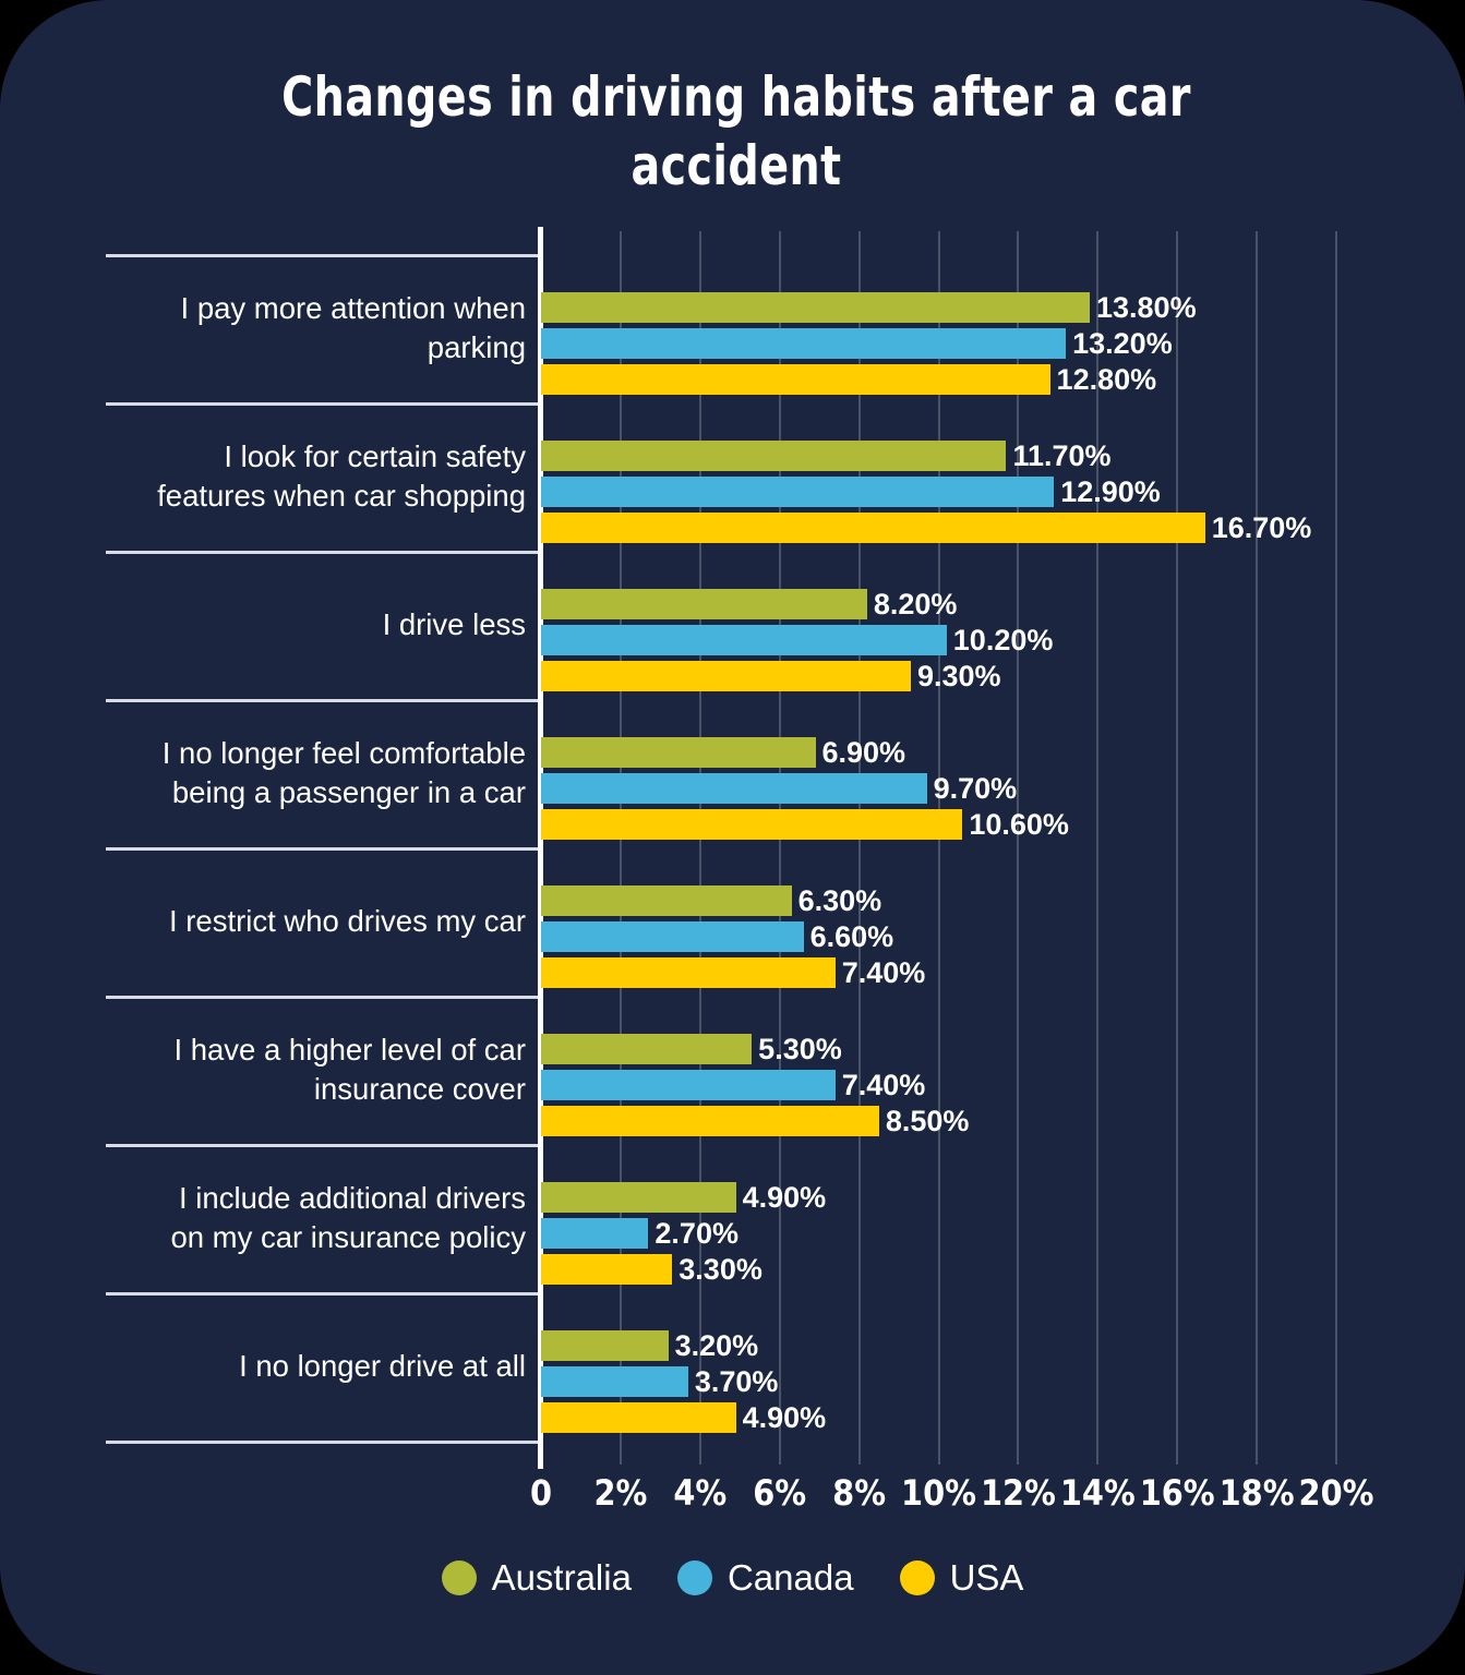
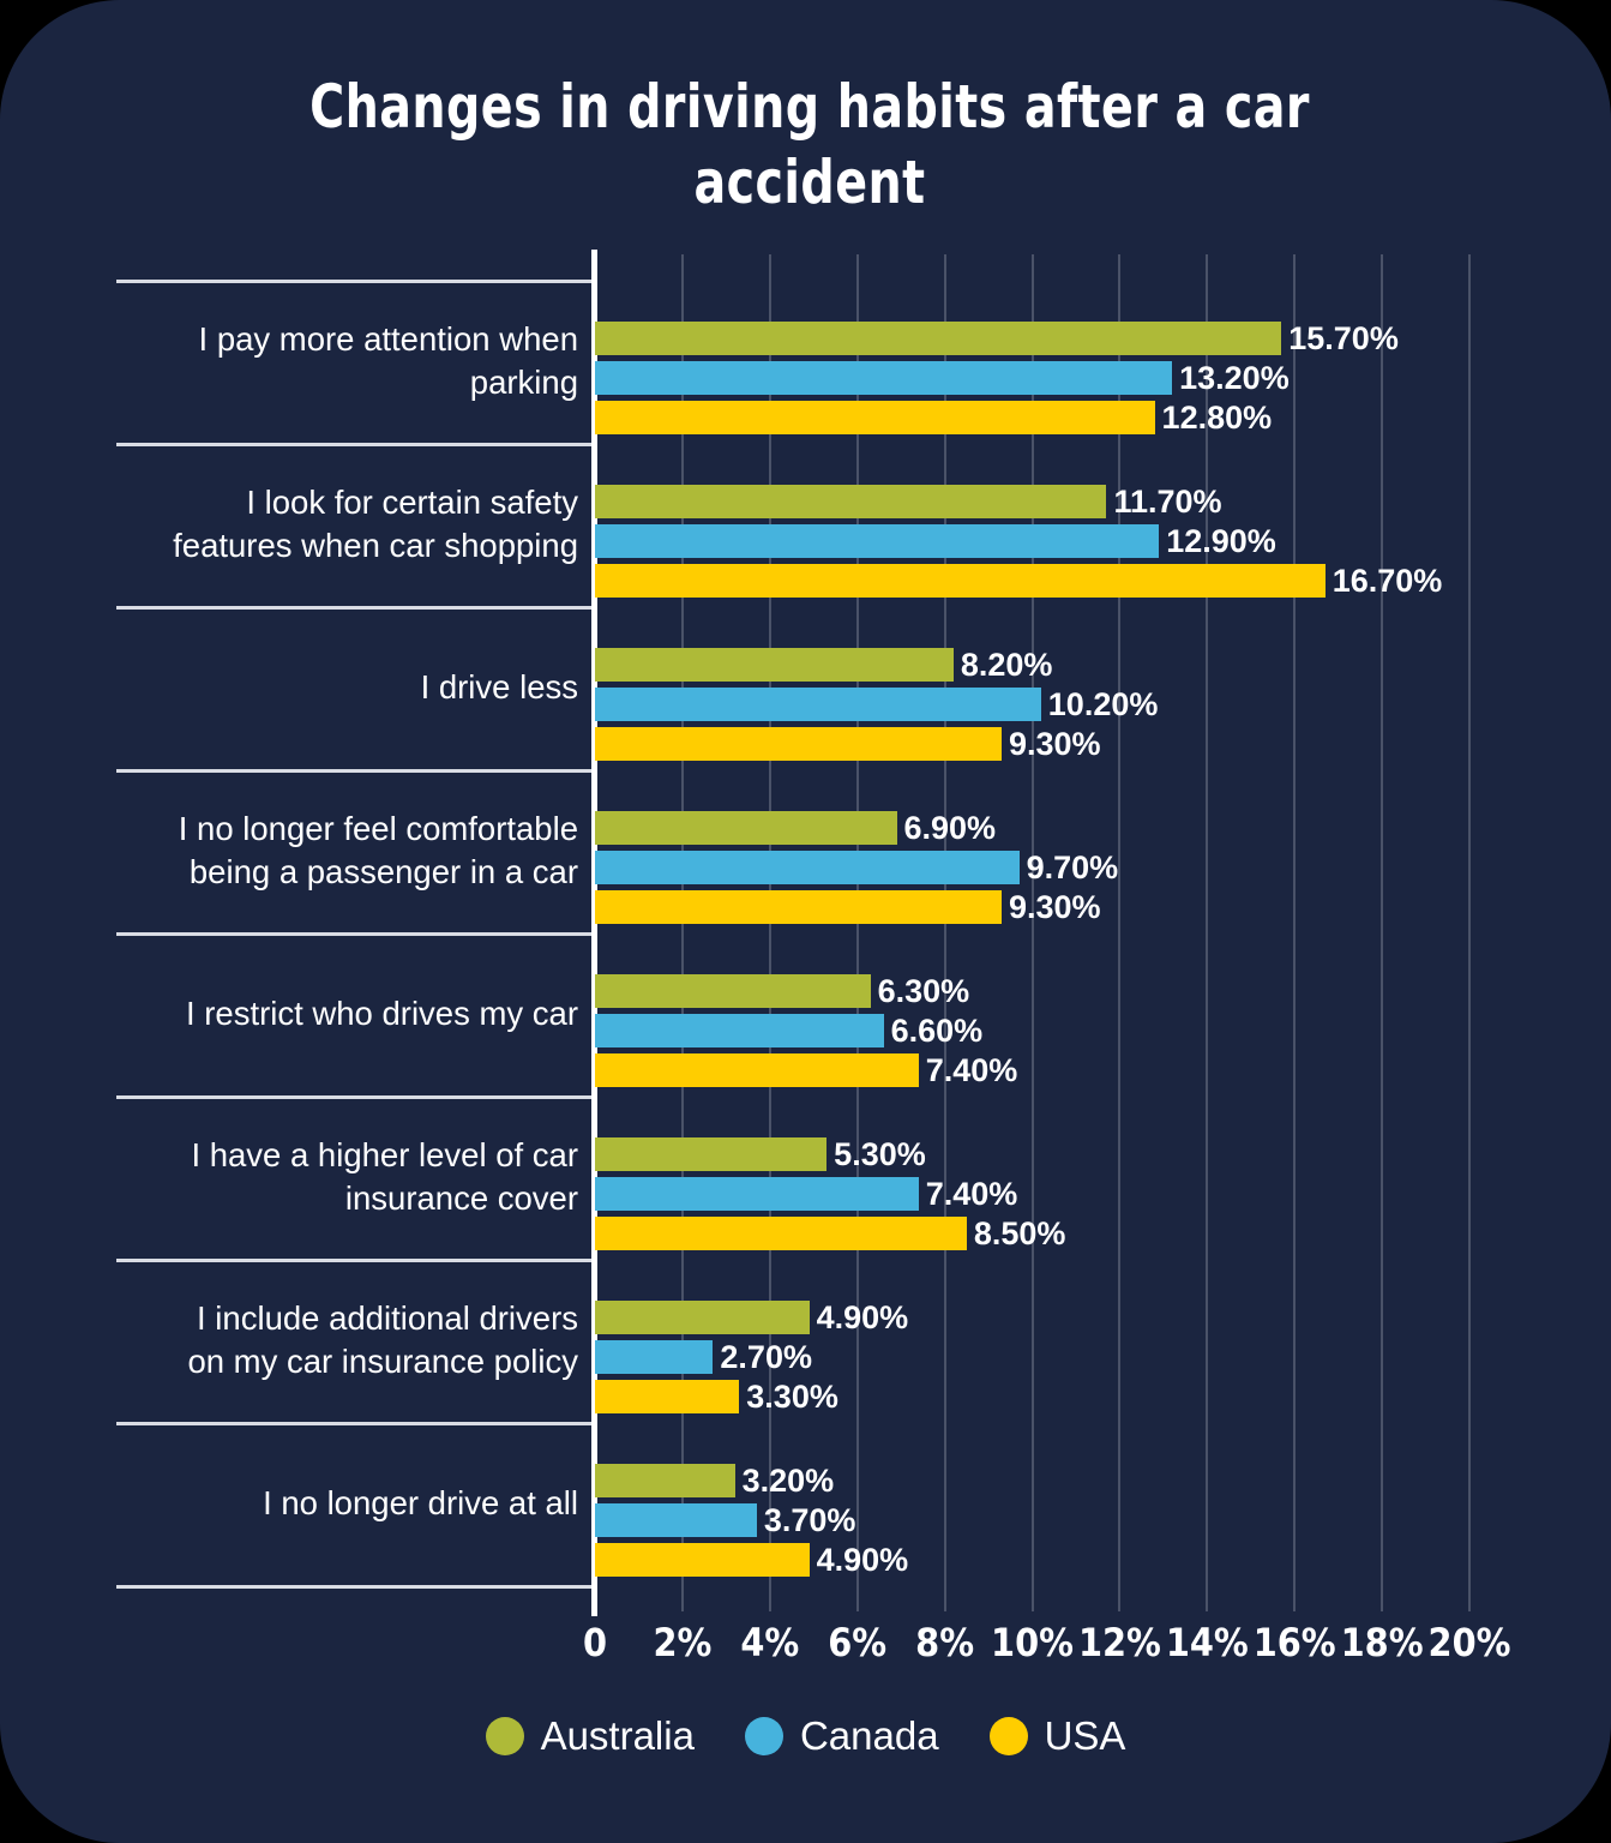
Australia/I pay more attention when parking: 13.80% -> 15.70%
USA/I no longer feel comfortable being a passenger in a car: 10.60% -> 9.30%
